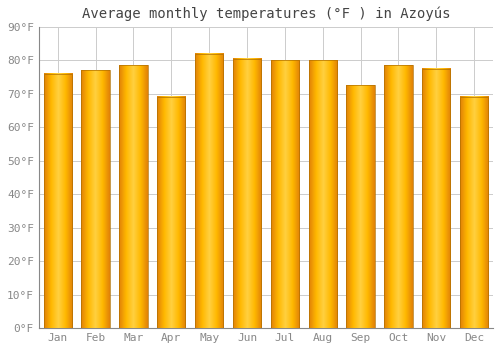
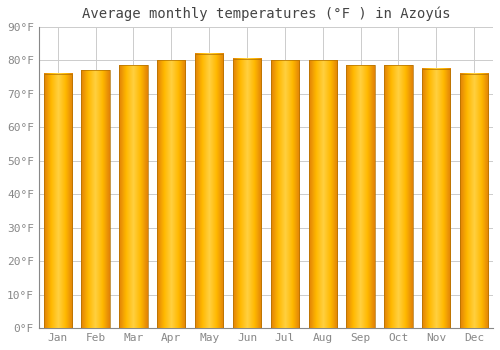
Apr: 69.0°F -> 80.0°F
Sep: 72.5°F -> 78.5°F
Dec: 69.0°F -> 76.0°F
